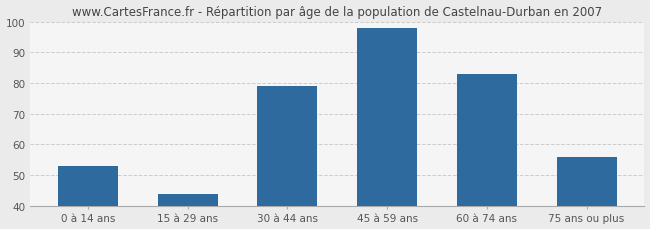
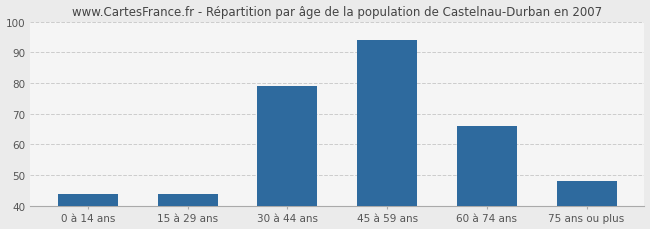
0 à 14 ans: 53 -> 44
45 à 59 ans: 98 -> 94
60 à 74 ans: 83 -> 66
75 ans ou plus: 56 -> 48
